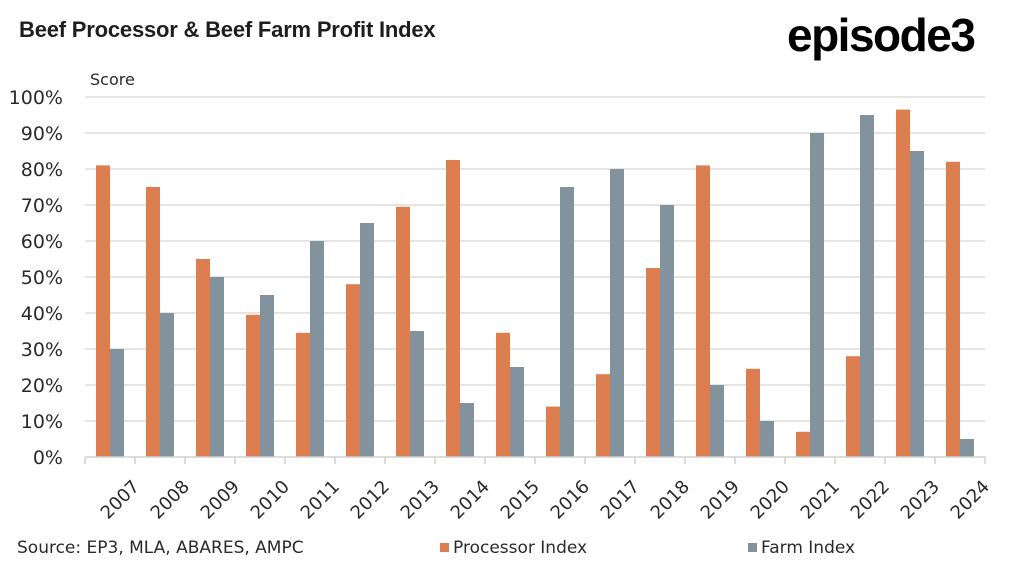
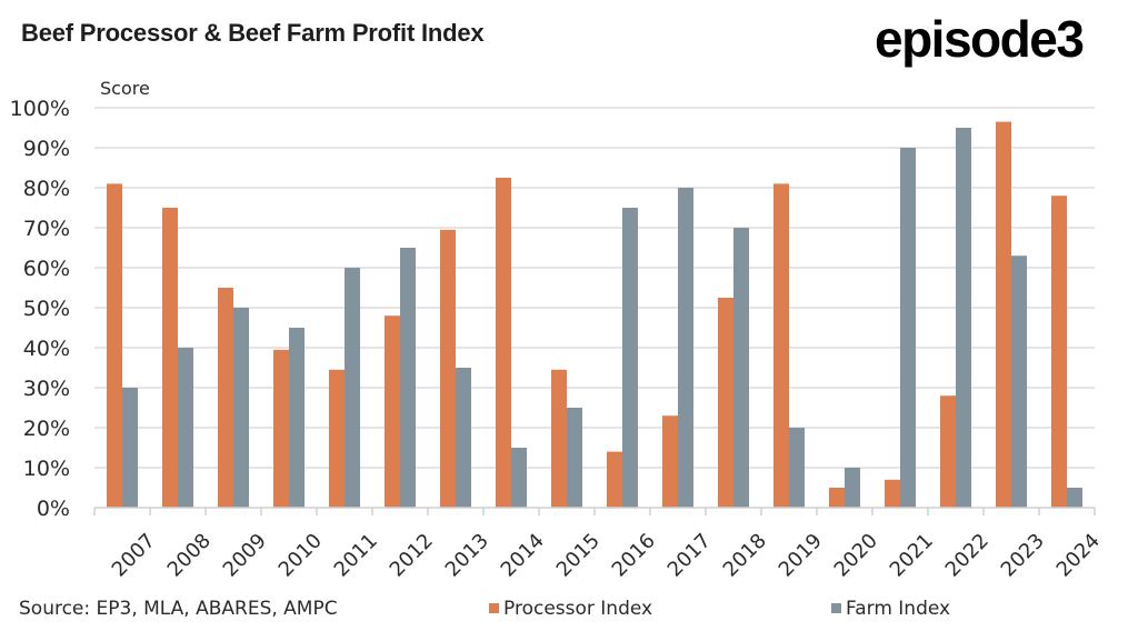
Processor Index/2020: 24% -> 5%
Farm Index/2023: 85% -> 63%
Processor Index/2024: 82% -> 78%
